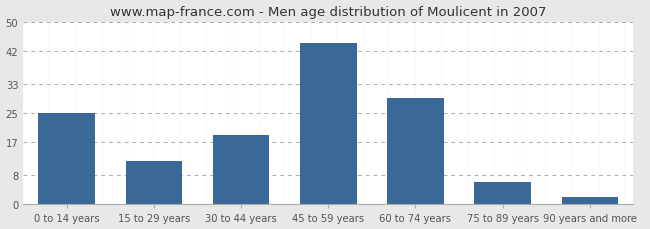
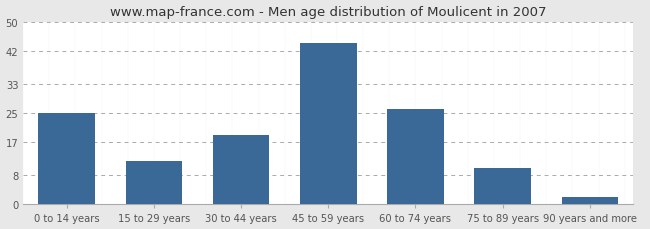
60 to 74 years: 29 -> 26
75 to 89 years: 6 -> 10
